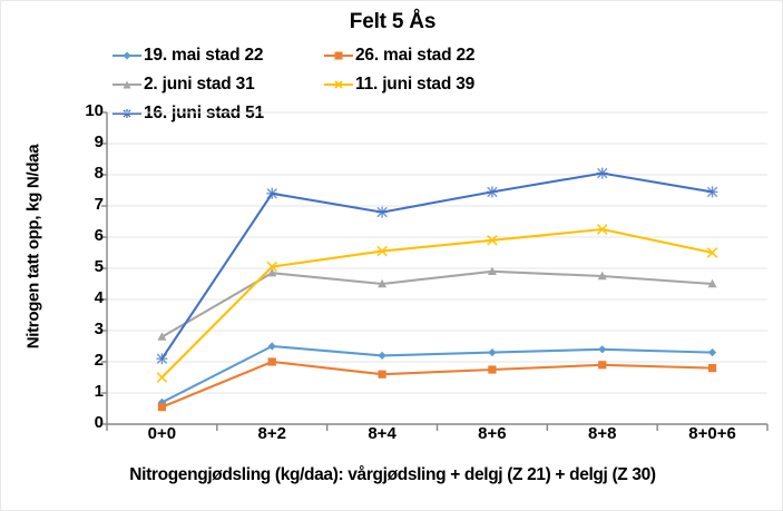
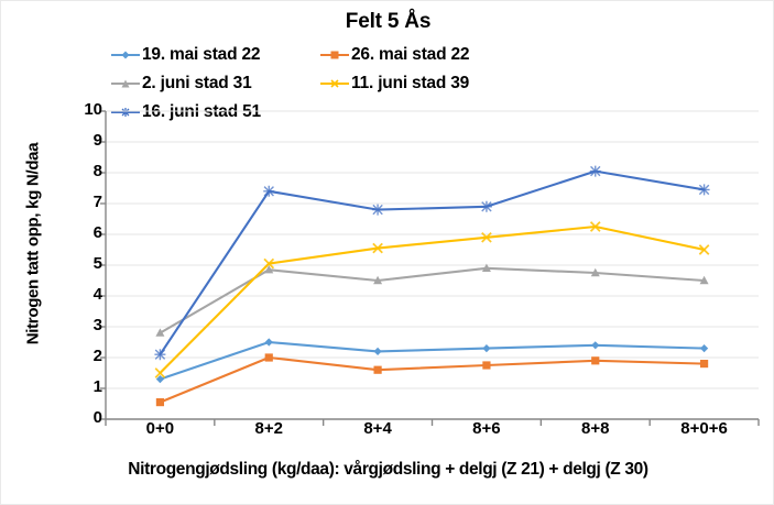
19. mai stad 22/0+0: 0.7 -> 1.3
16. juni stad 51/8+6: 7.5 -> 6.9
